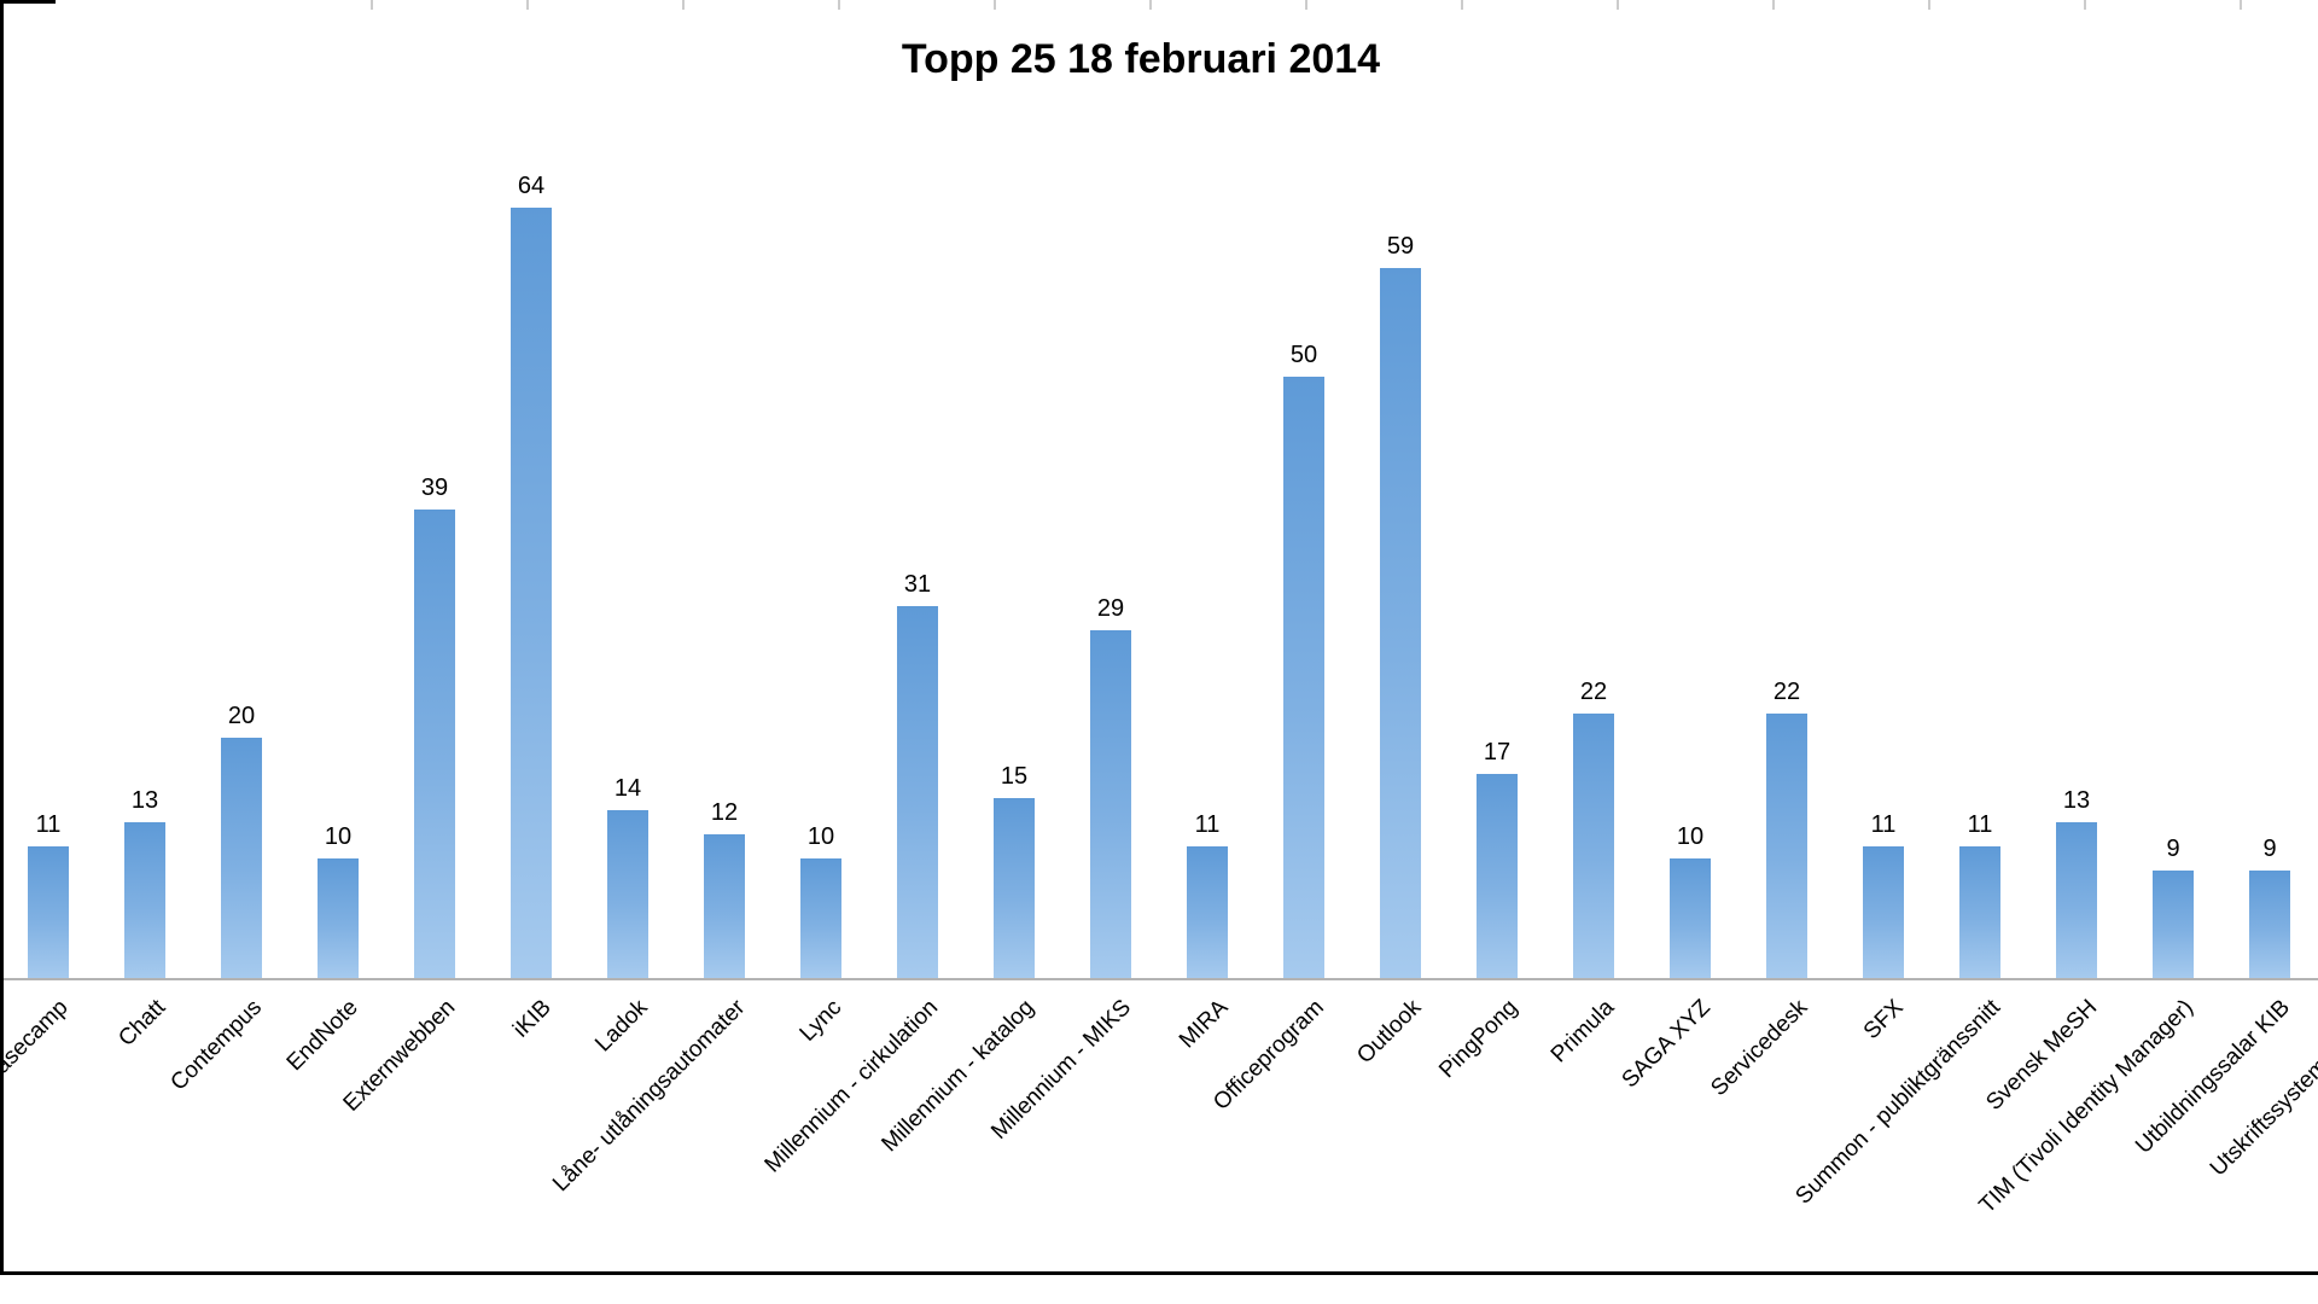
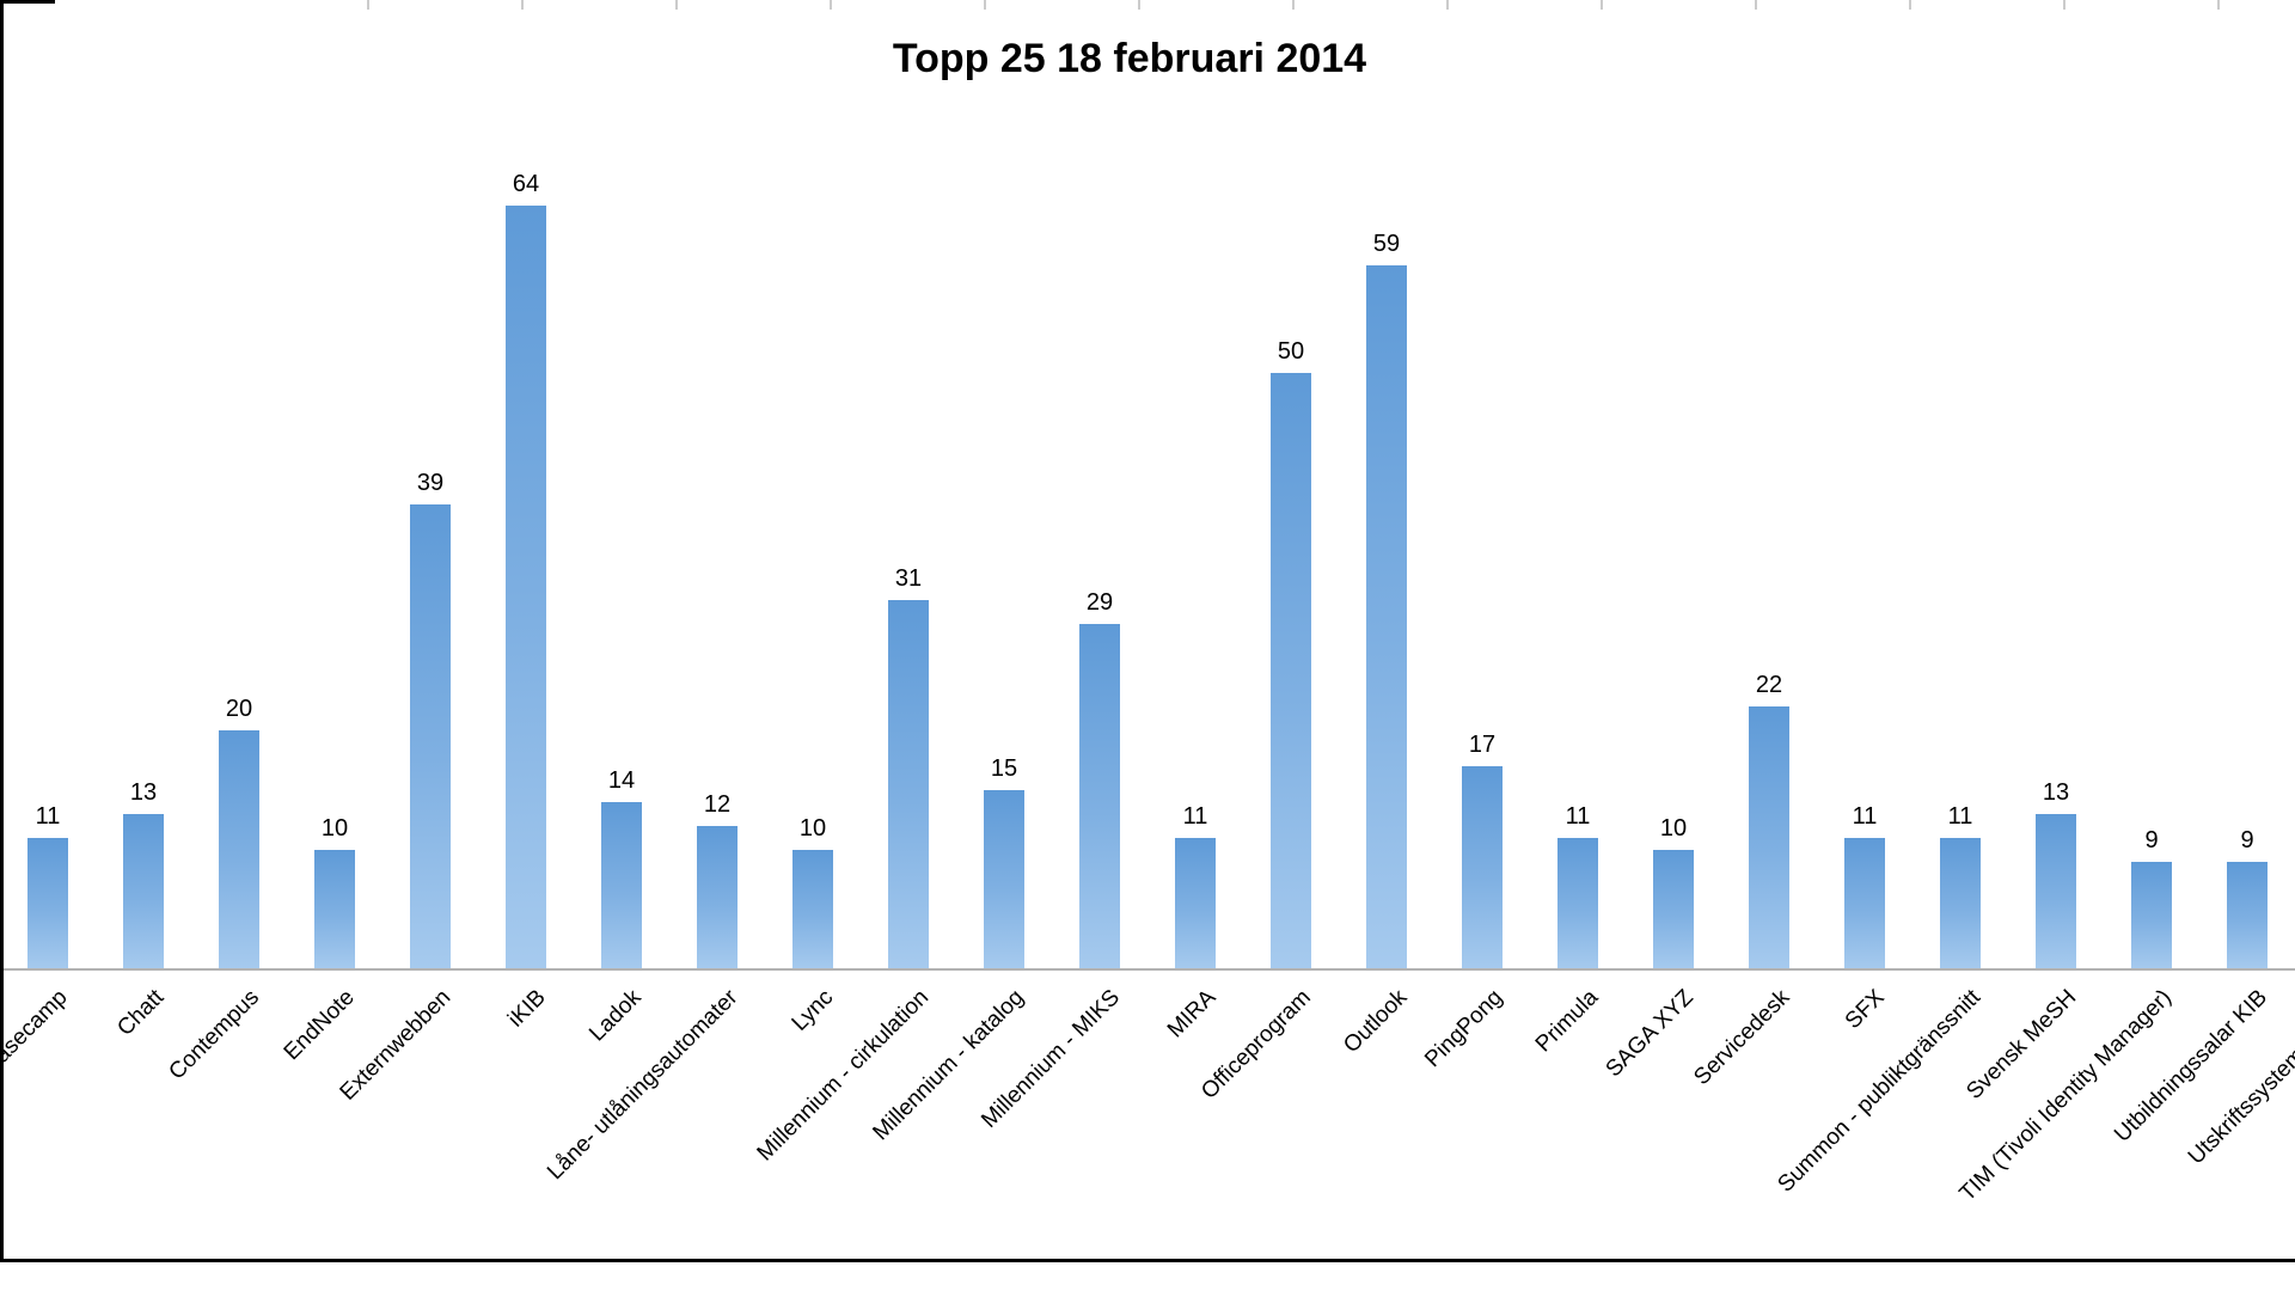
Primula: 22 -> 11
